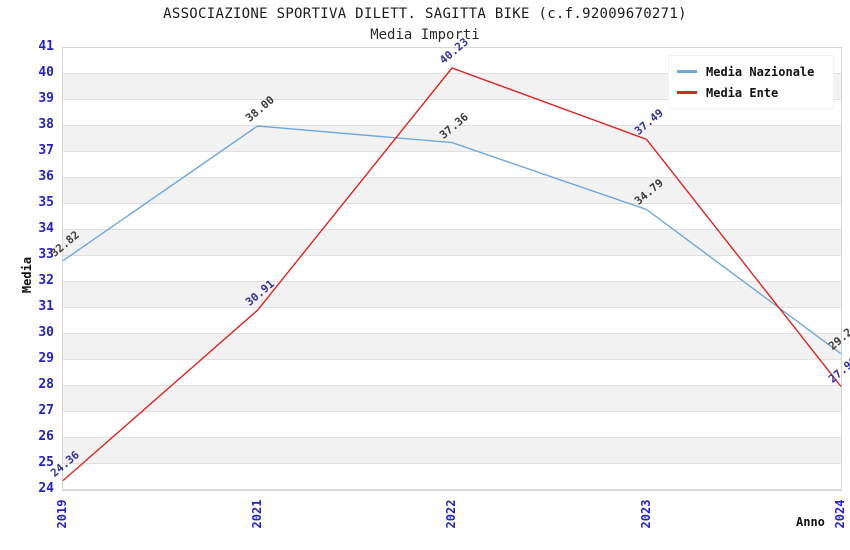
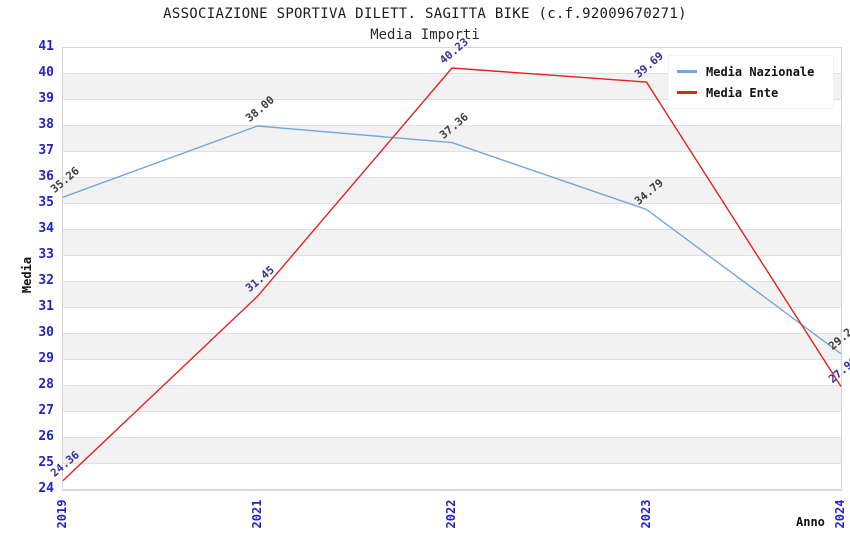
Media Nazionale/2019: 32.82 -> 35.26
Media Ente/2021: 30.91 -> 31.45
Media Ente/2023: 37.49 -> 39.69
